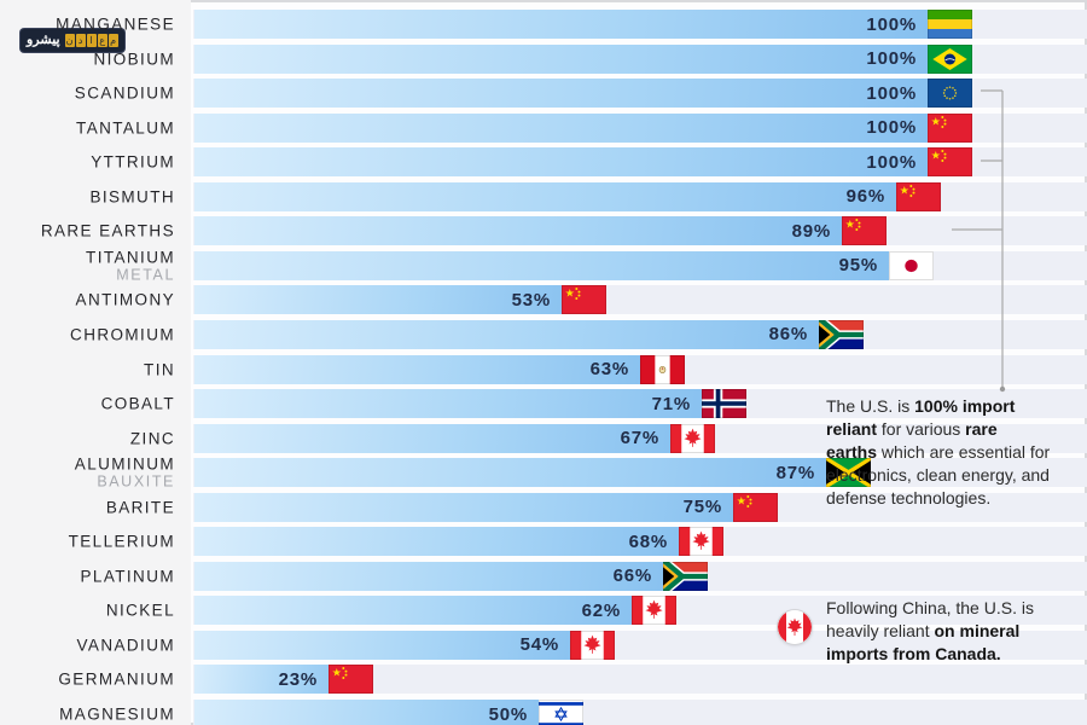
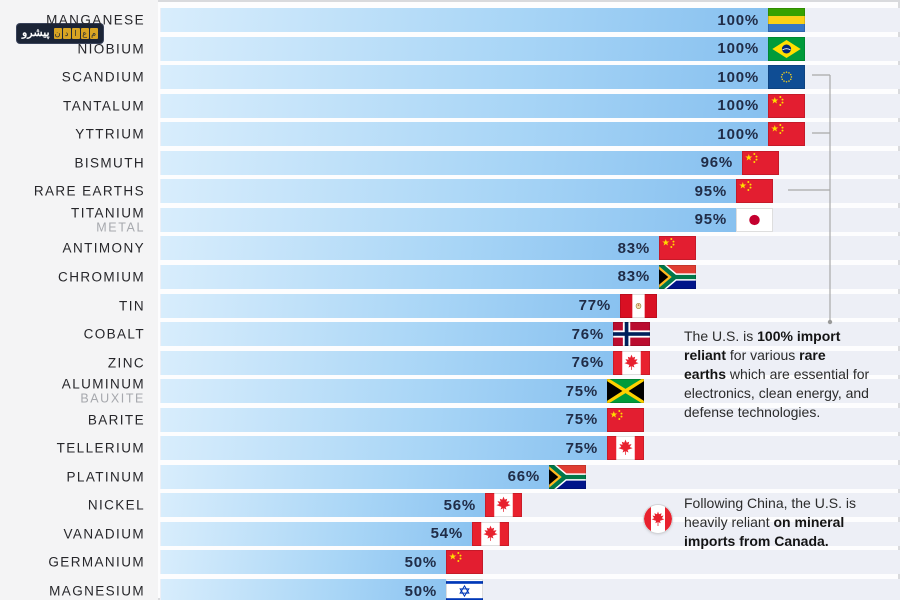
RARE EARTHS: 89% -> 95%
ANTIMONY: 53% -> 83%
CHROMIUM: 86% -> 83%
TIN: 63% -> 77%
COBALT: 71% -> 76%
ZINC: 67% -> 76%
ALUMINUM: 87% -> 75%
TELLERIUM: 68% -> 75%
NICKEL: 62% -> 56%
GERMANIUM: 23% -> 50%
